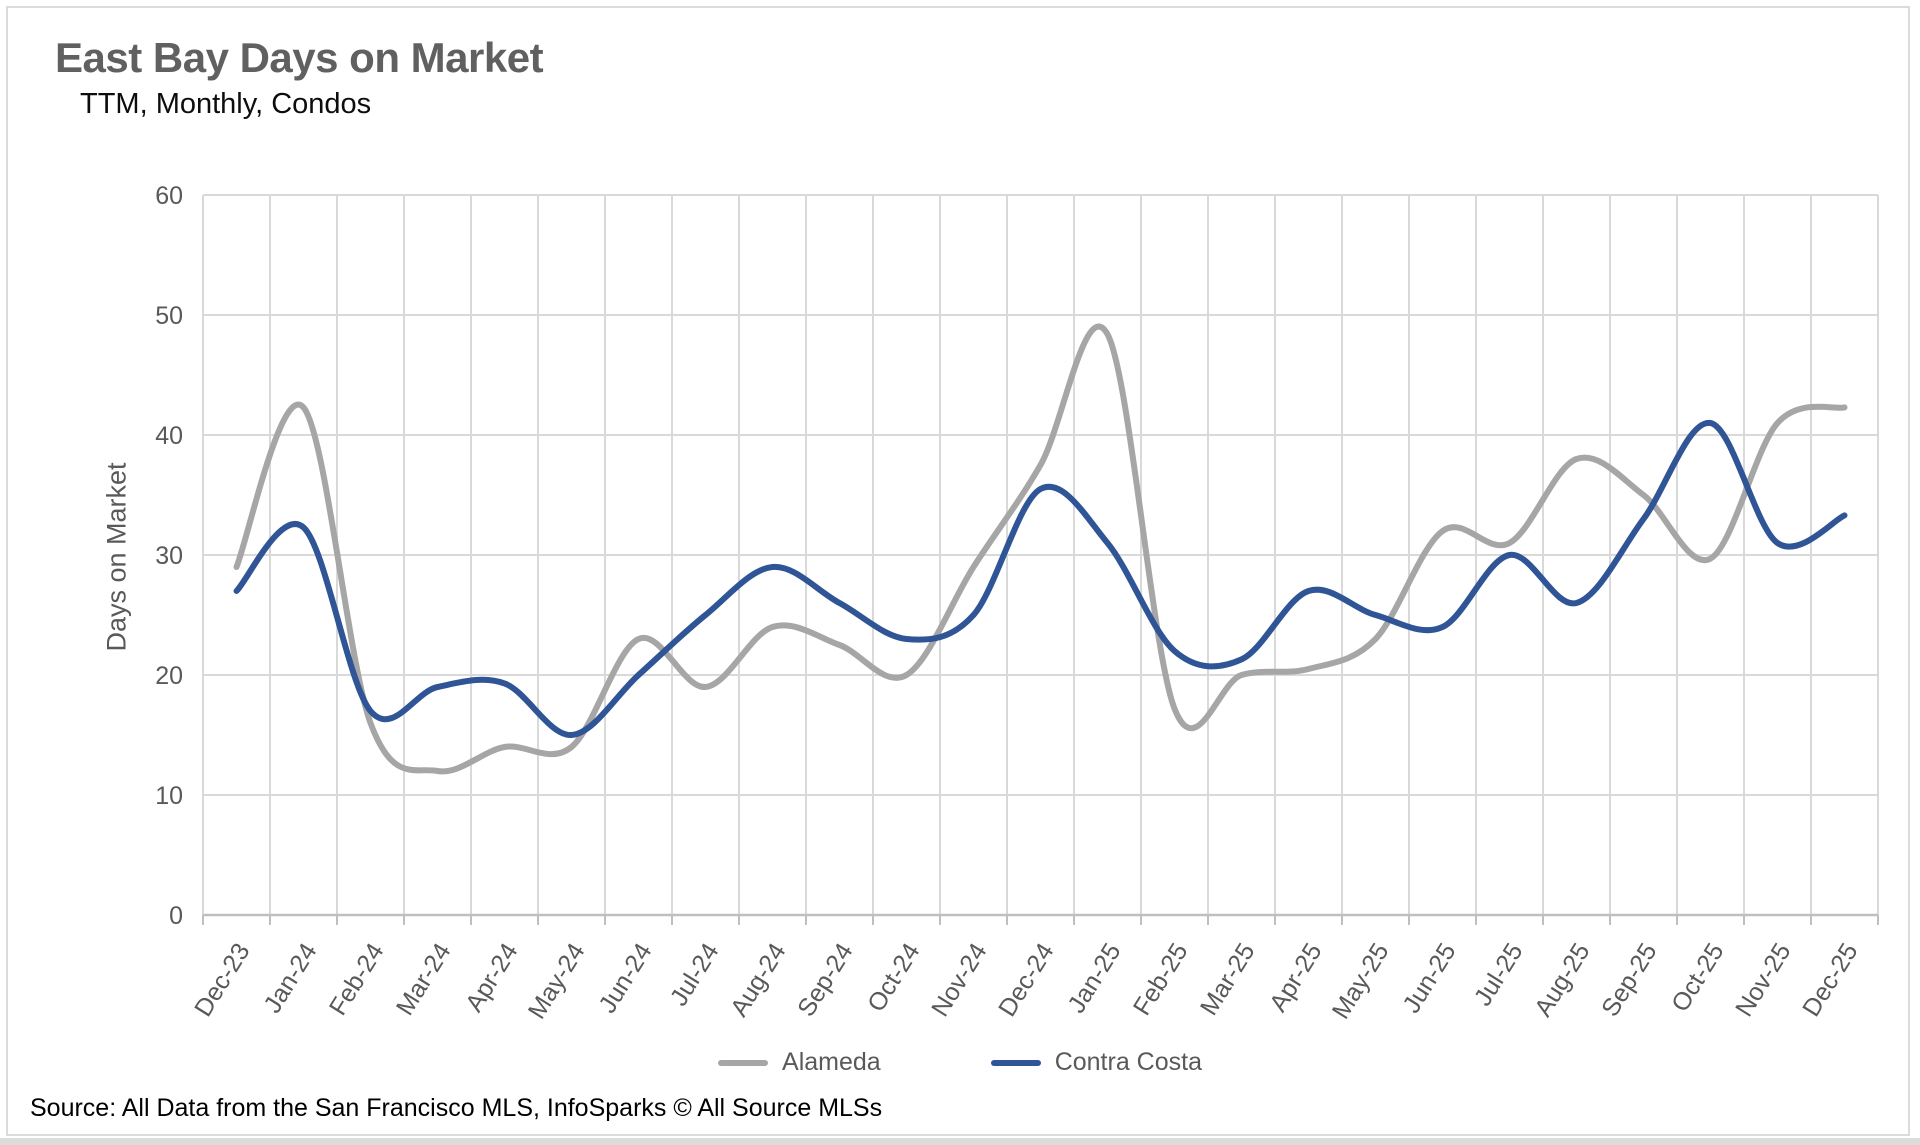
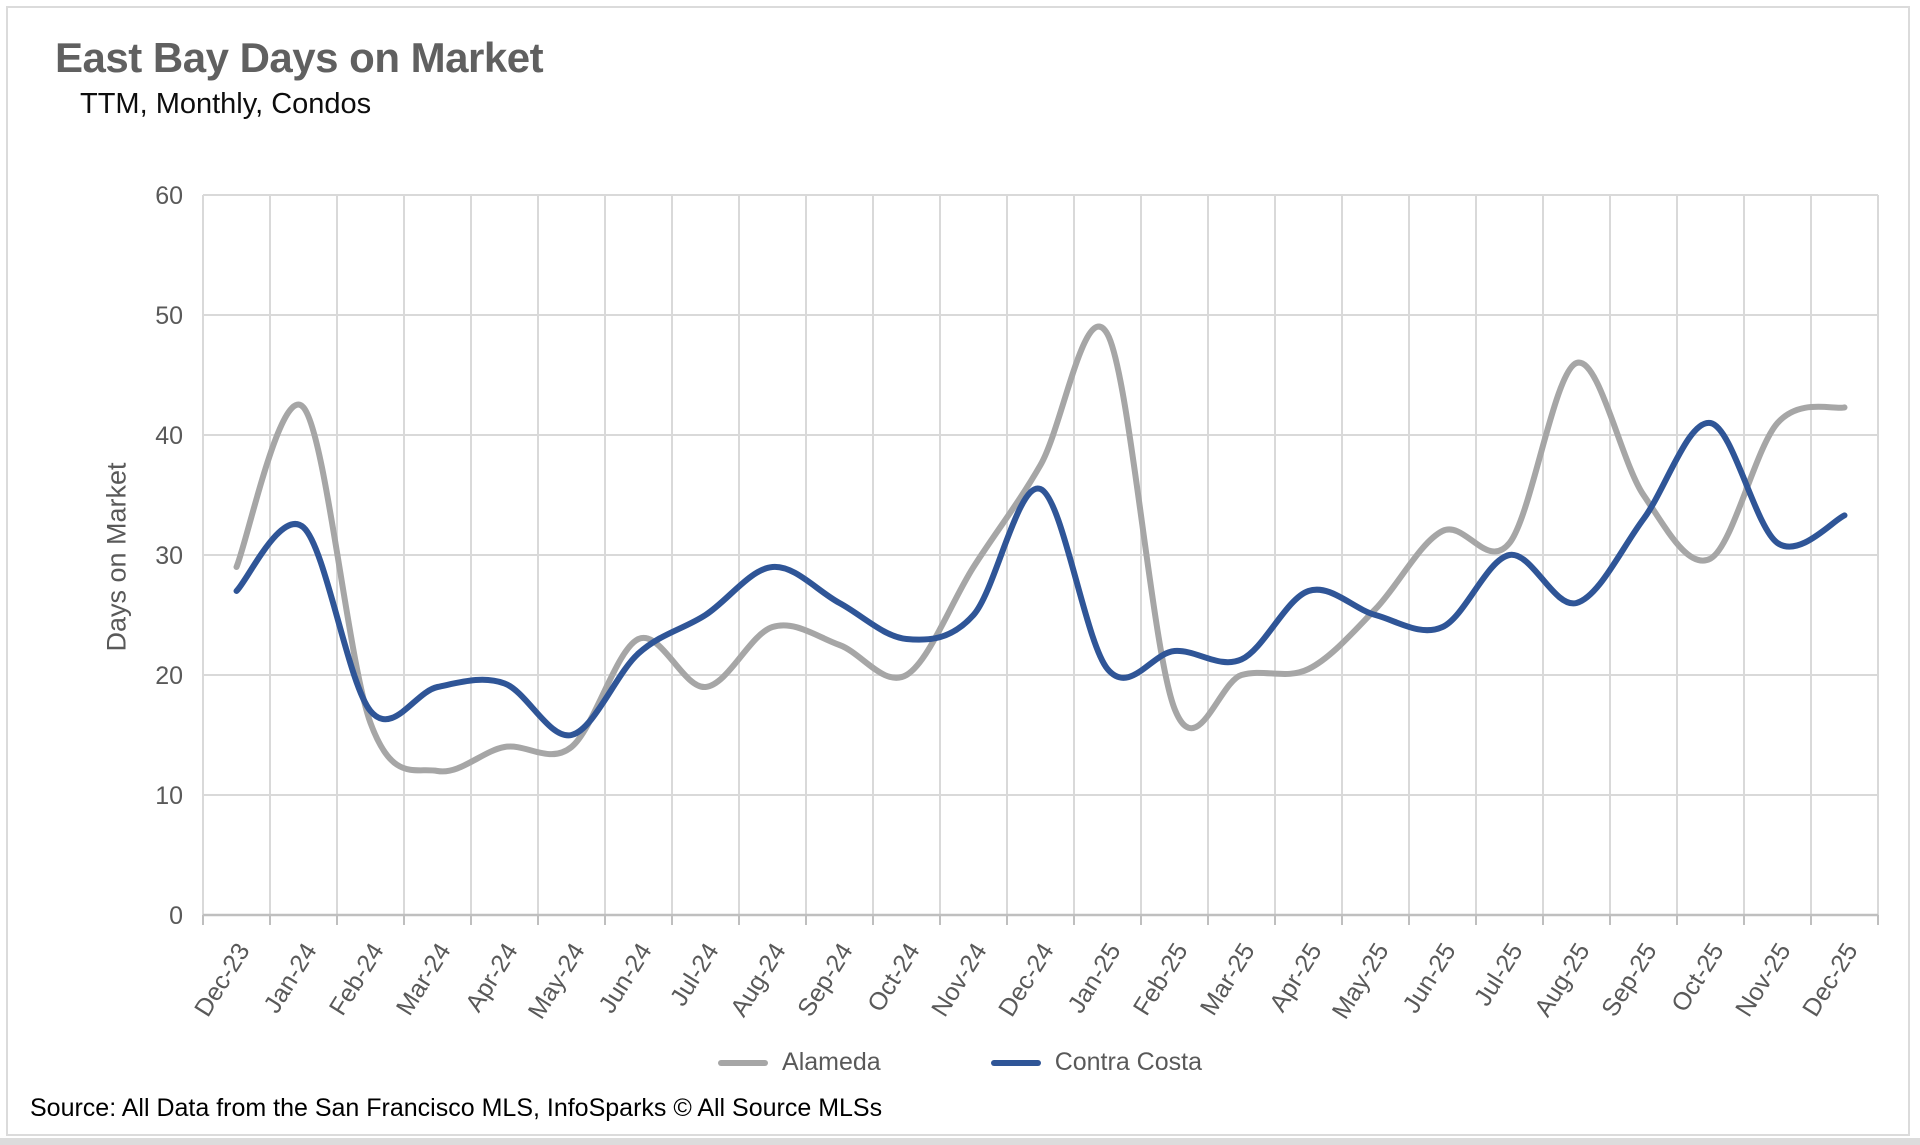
Contra Costa/Jun-24: 20.0 -> 21.8
Contra Costa/Jan-25: 31.0 -> 20.5
Alameda/May-25: 23.0 -> 25.5
Alameda/Aug-25: 38.0 -> 46.0
